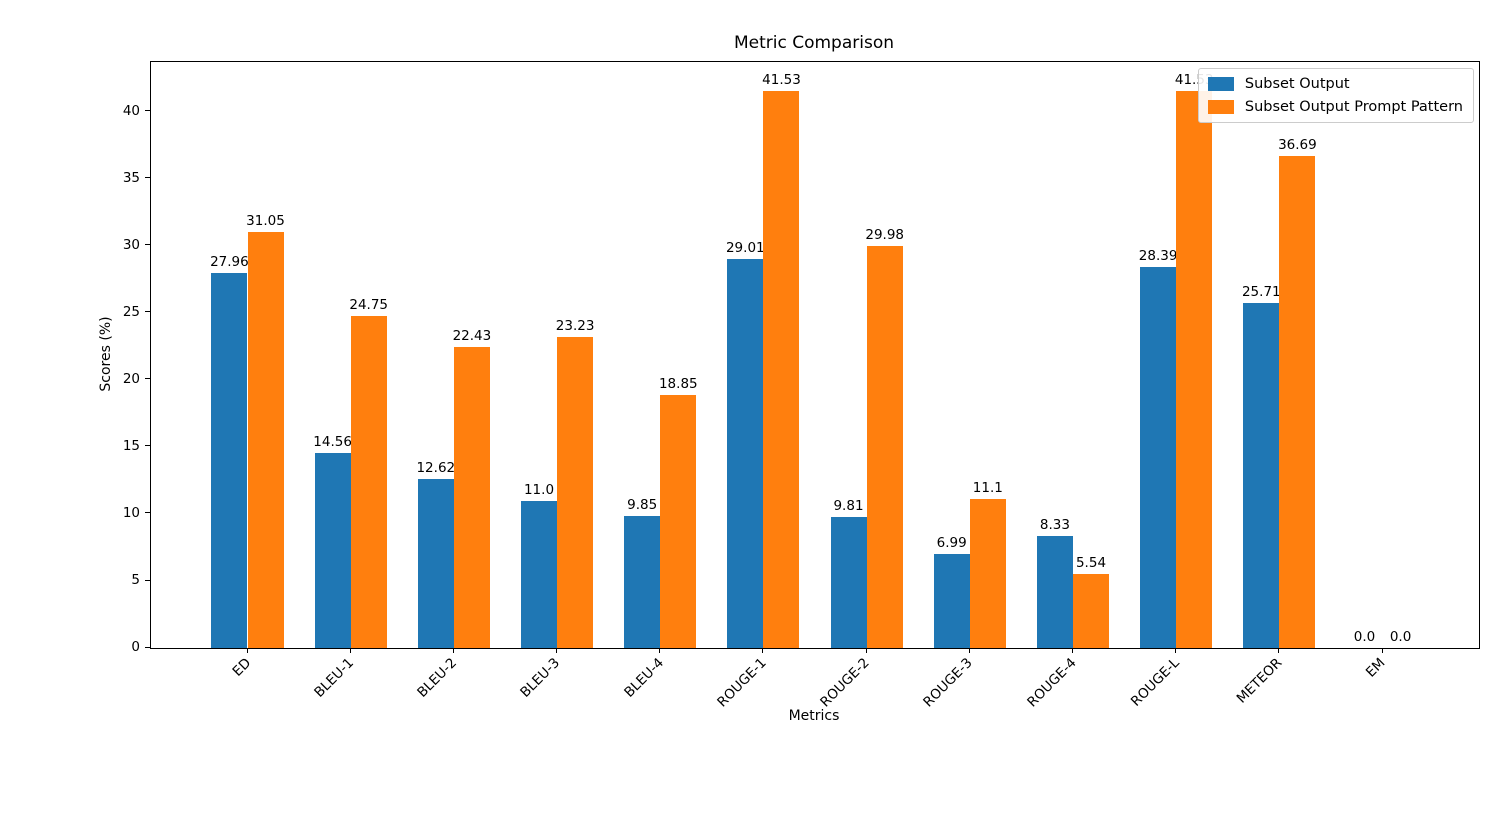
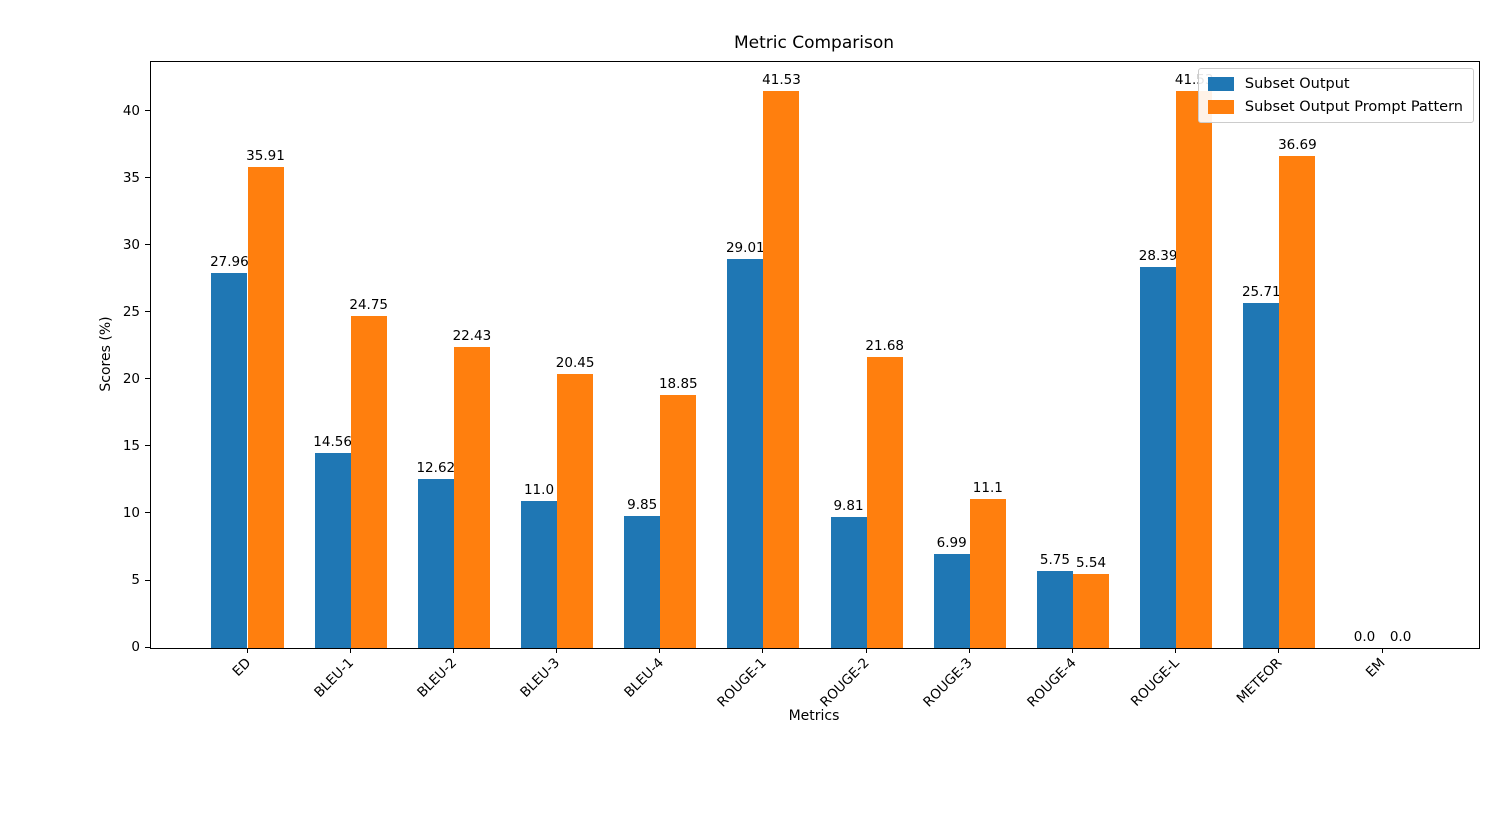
Subset Output Prompt Pattern/ED: 31.05 -> 35.91
Subset Output Prompt Pattern/BLEU-3: 23.23 -> 20.45
Subset Output Prompt Pattern/ROUGE-2: 29.98 -> 21.68
Subset Output/ROUGE-4: 8.33 -> 5.75
